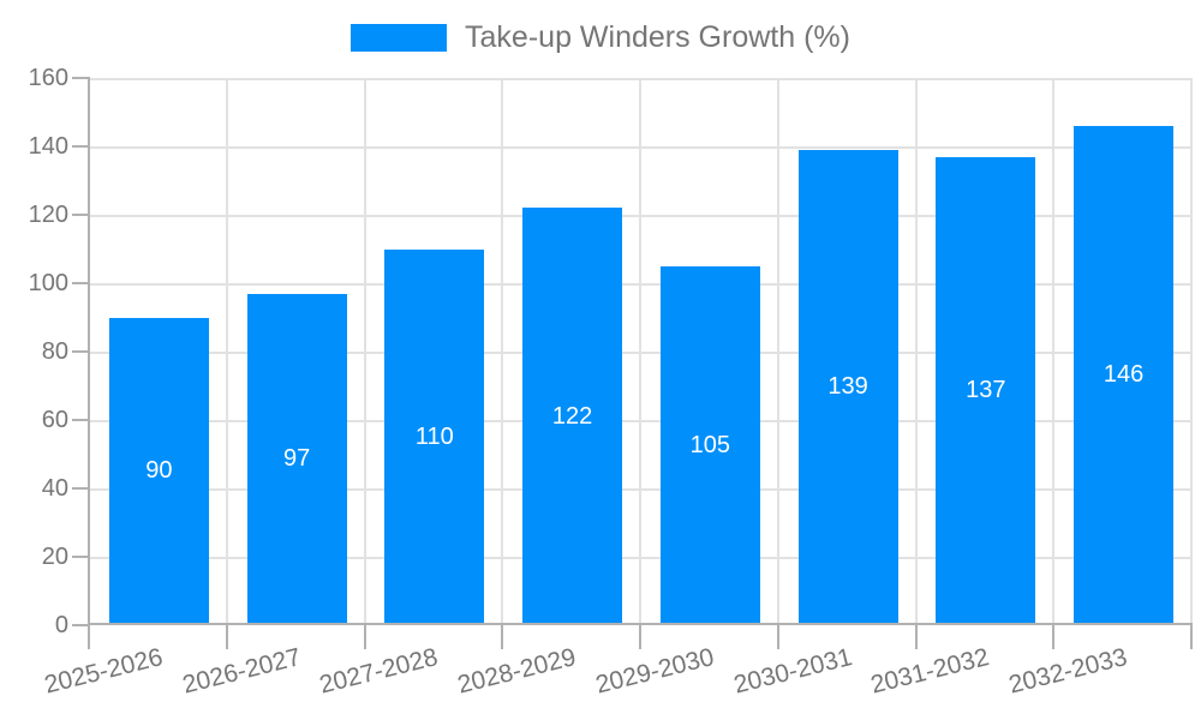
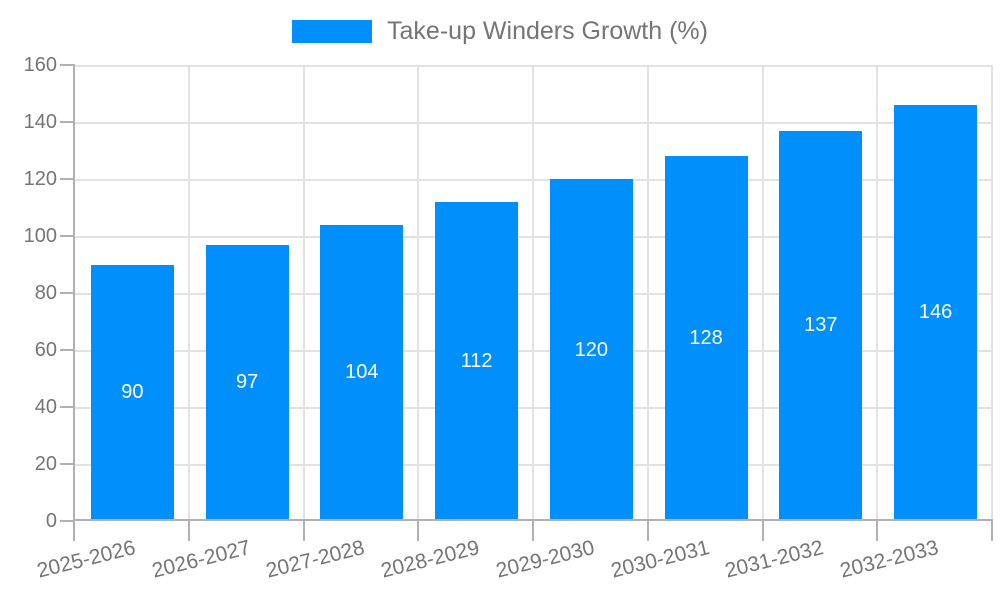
2027-2028: 110 -> 104
2028-2029: 122 -> 112
2029-2030: 105 -> 120
2030-2031: 139 -> 128
